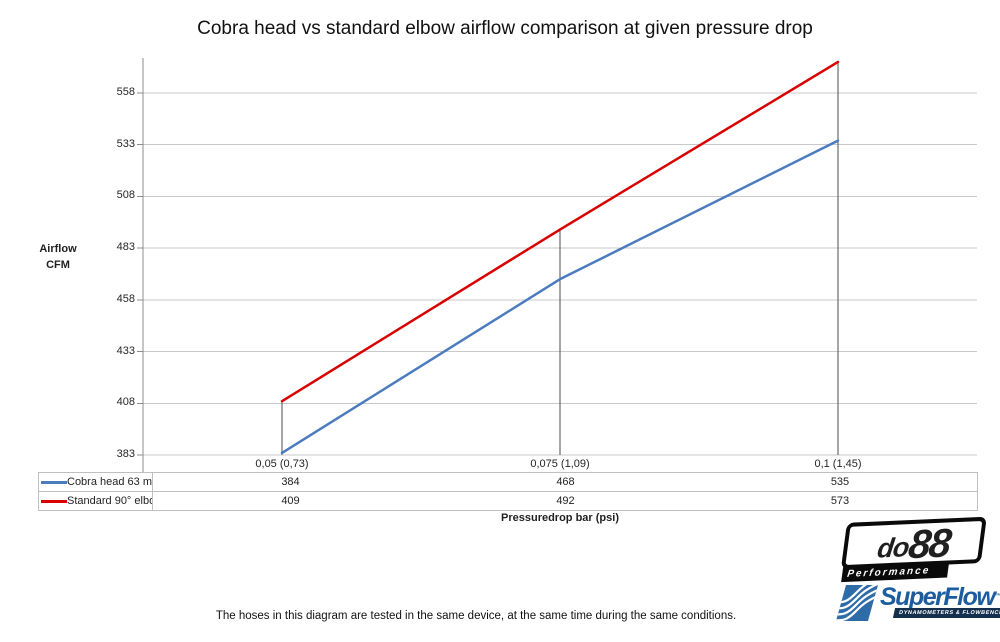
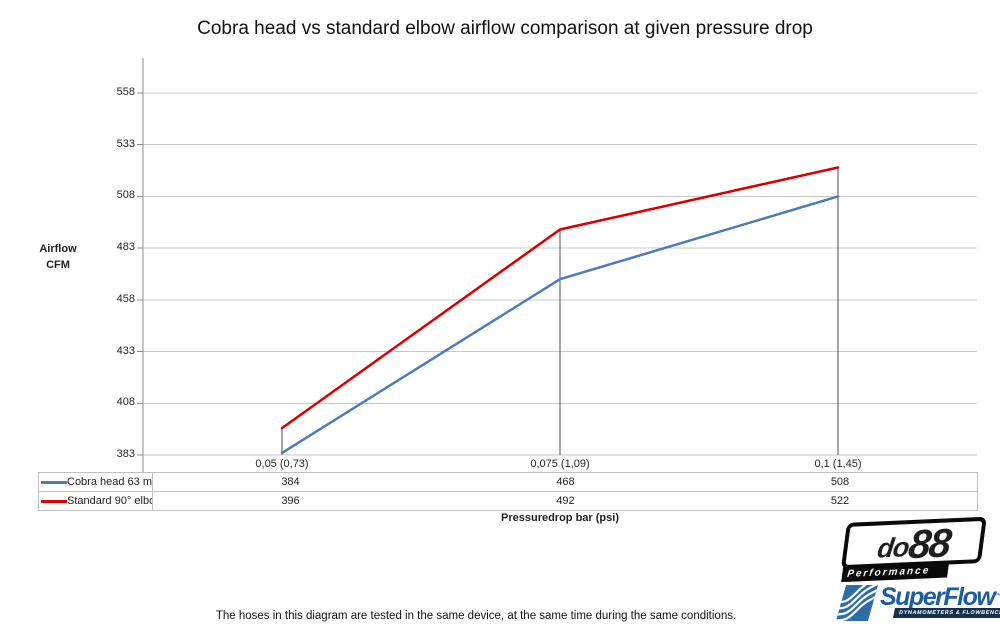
Standard 90° elbow/0,05 (0,73): 409 -> 396
Cobra head 63 mm/0,1 (1,45): 535 -> 508
Standard 90° elbow/0,1 (1,45): 573 -> 522
